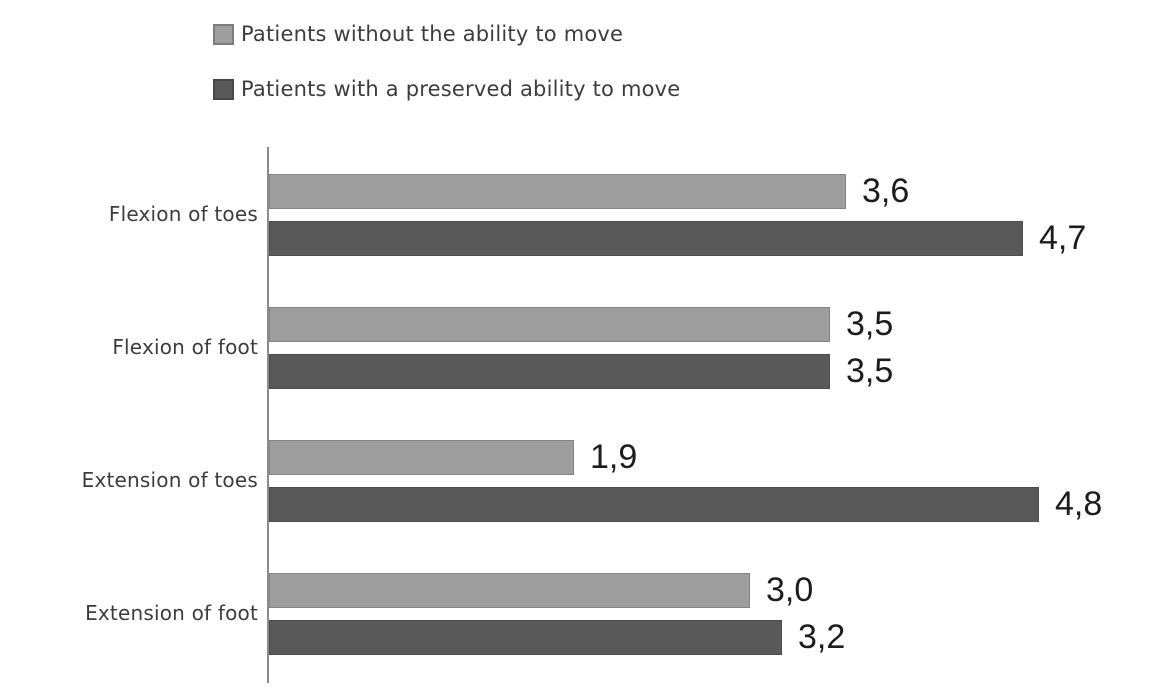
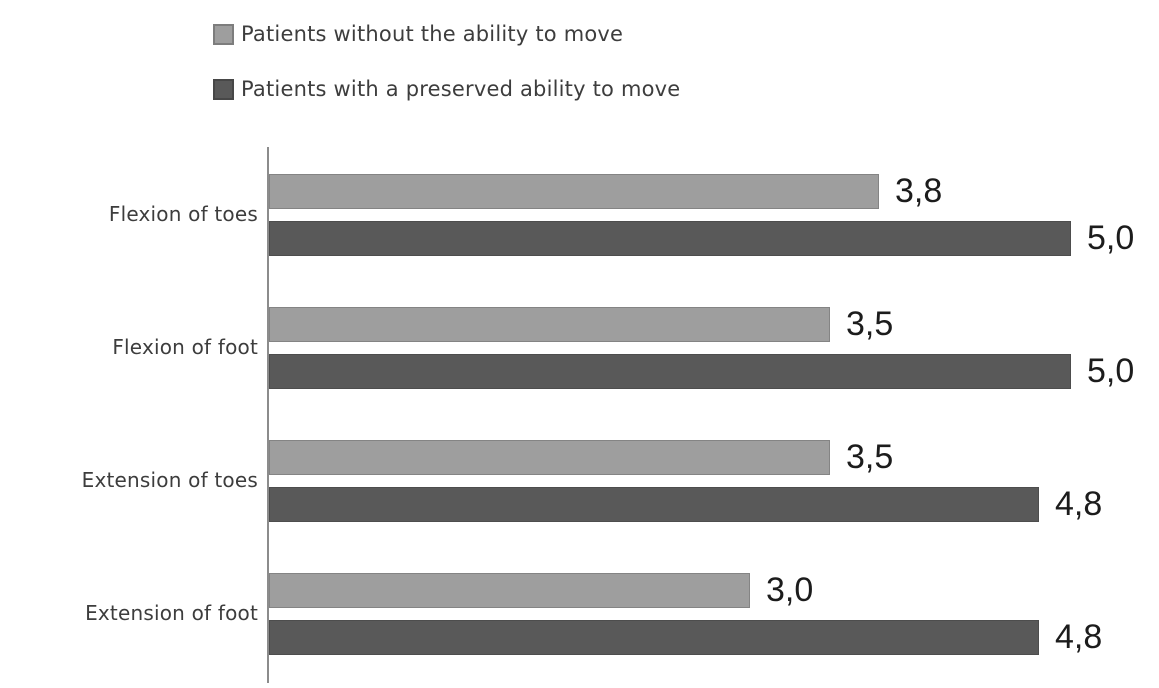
Patients without the ability to move/Flexion of toes: 3,6 -> 3,8
Patients with a preserved ability to move/Flexion of toes: 4,7 -> 5,0
Patients with a preserved ability to move/Flexion of foot: 3,5 -> 5,0
Patients without the ability to move/Extension of toes: 1,9 -> 3,5
Patients with a preserved ability to move/Extension of foot: 3,2 -> 4,8
